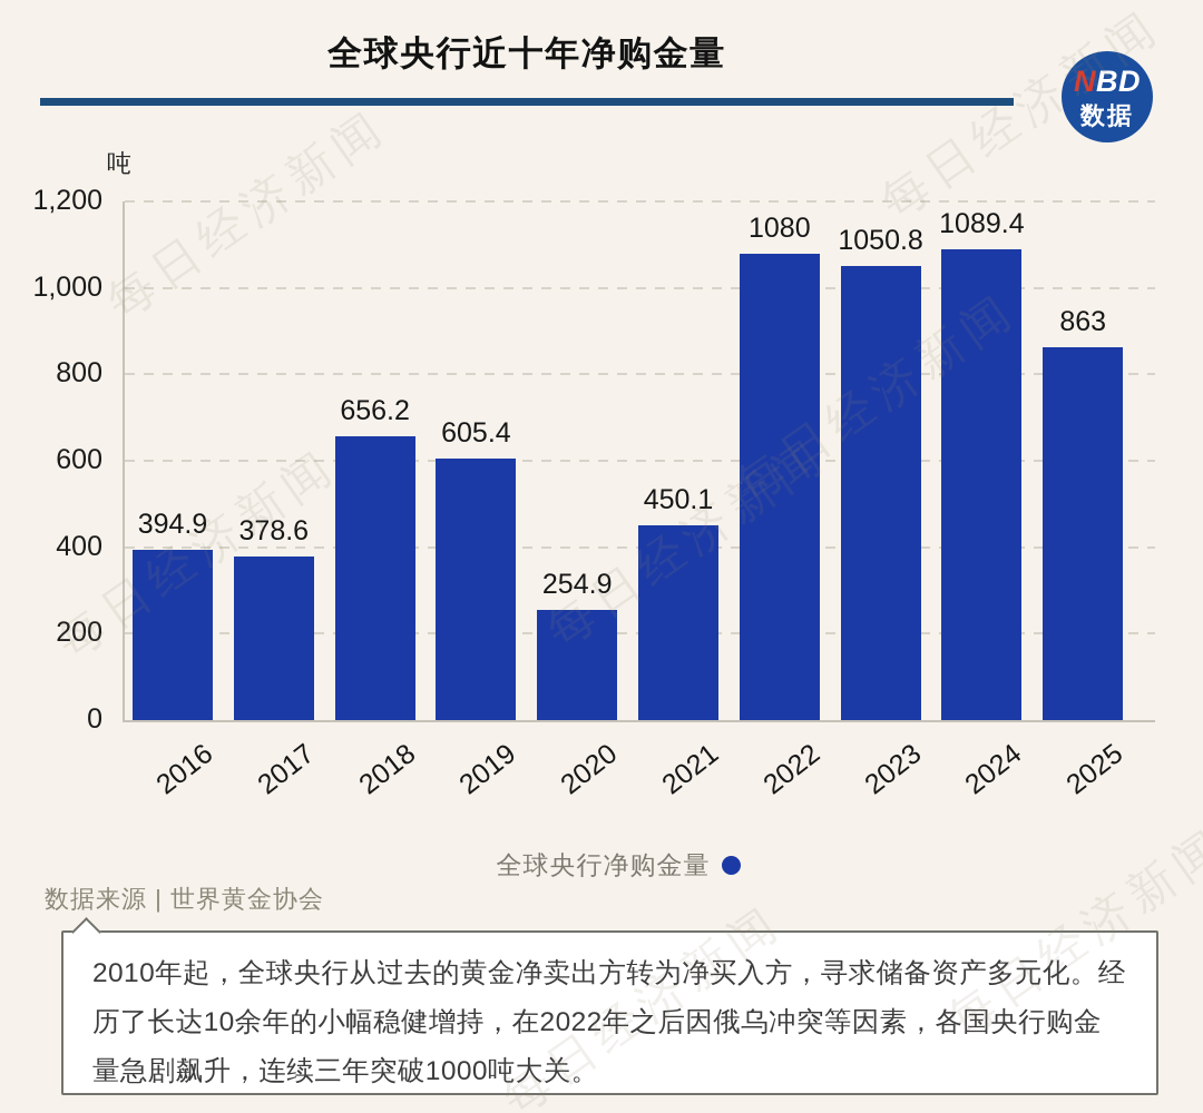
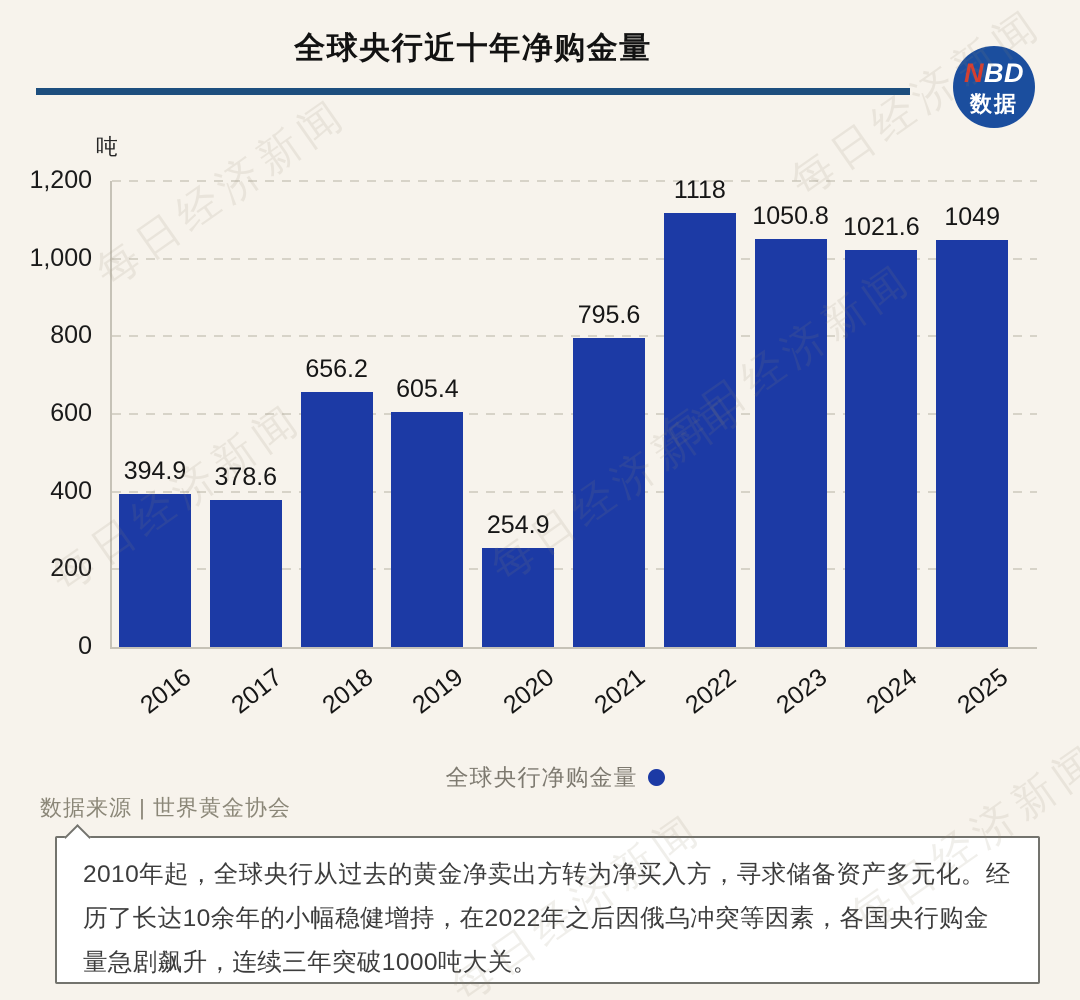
2021: 450.1 -> 795.6
2022: 1080 -> 1118
2024: 1089.4 -> 1021.6
2025: 863 -> 1049
